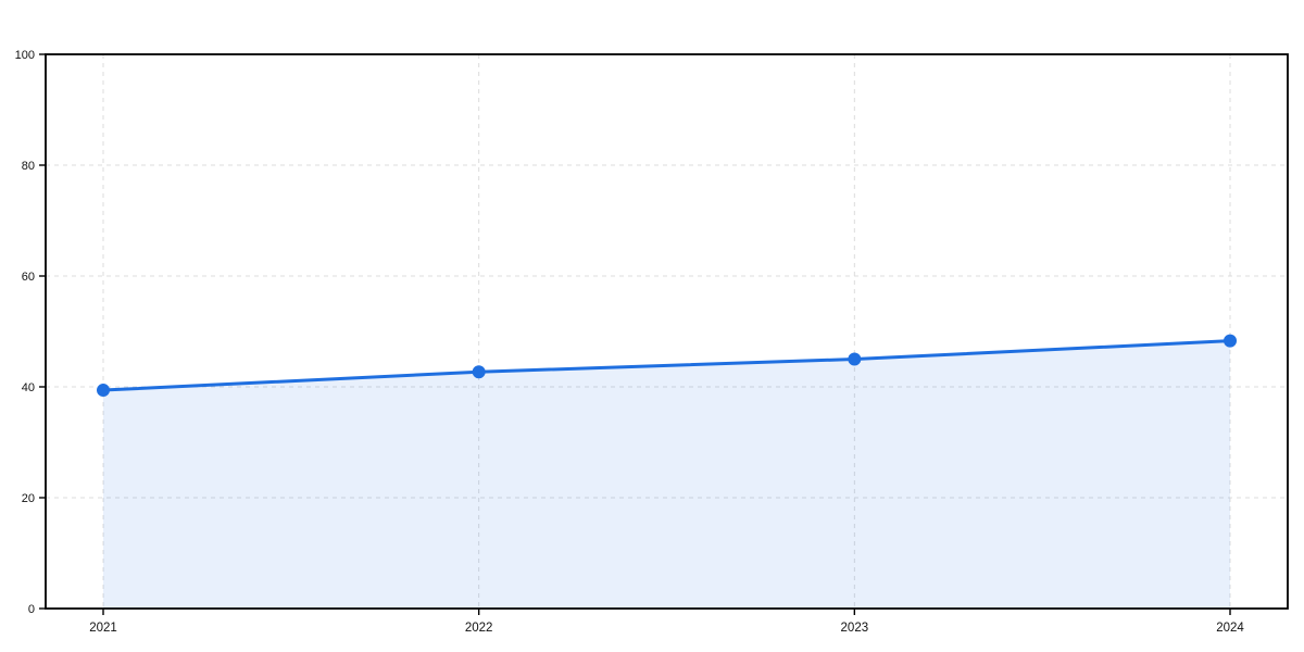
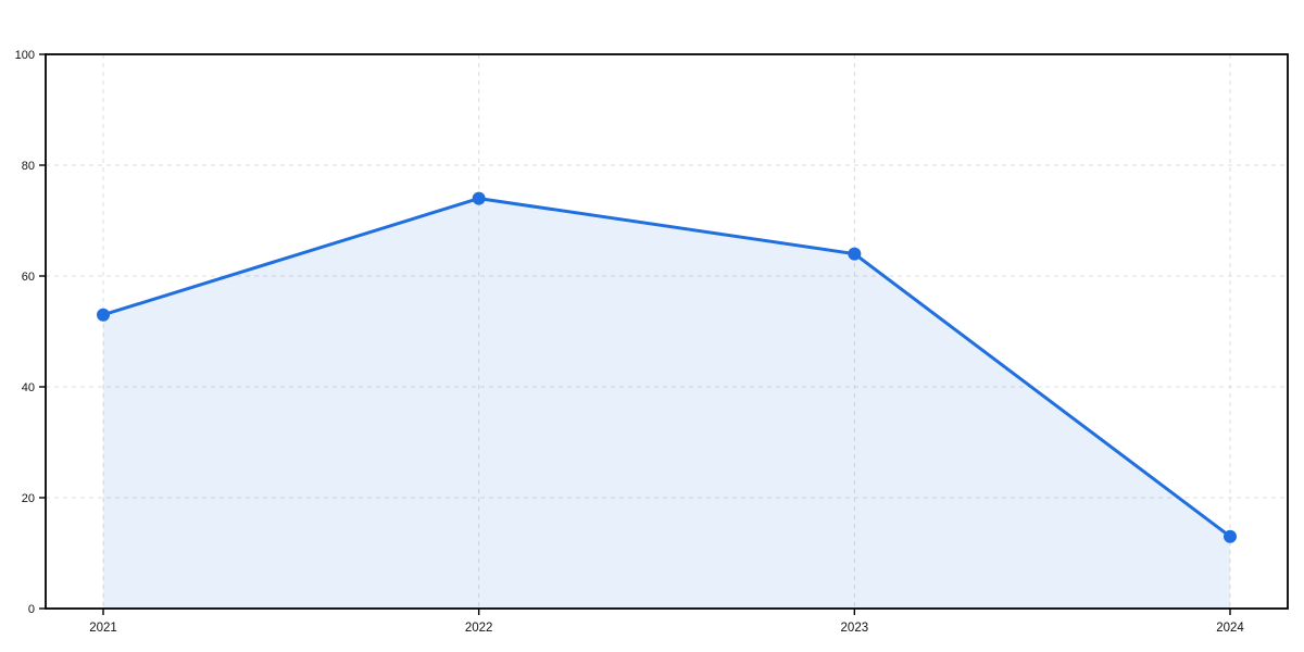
2021: 39 -> 53
2022: 43 -> 74
2023: 45 -> 64
2024: 48 -> 13
